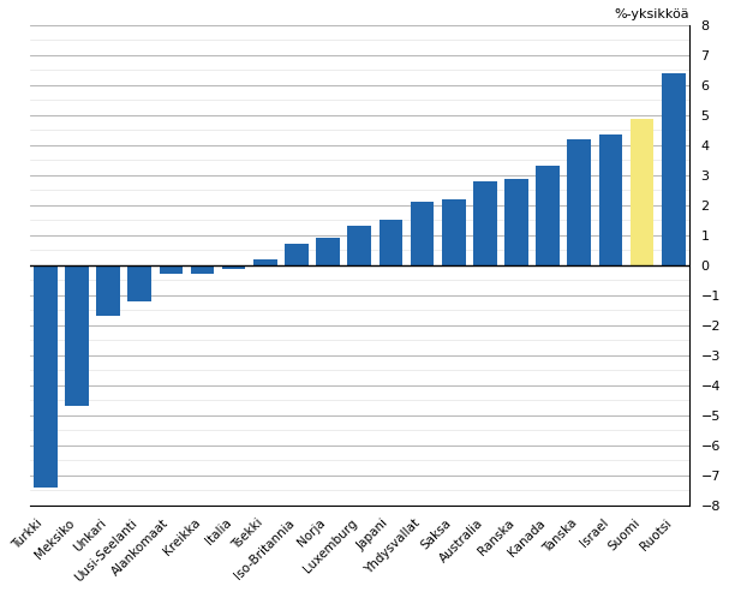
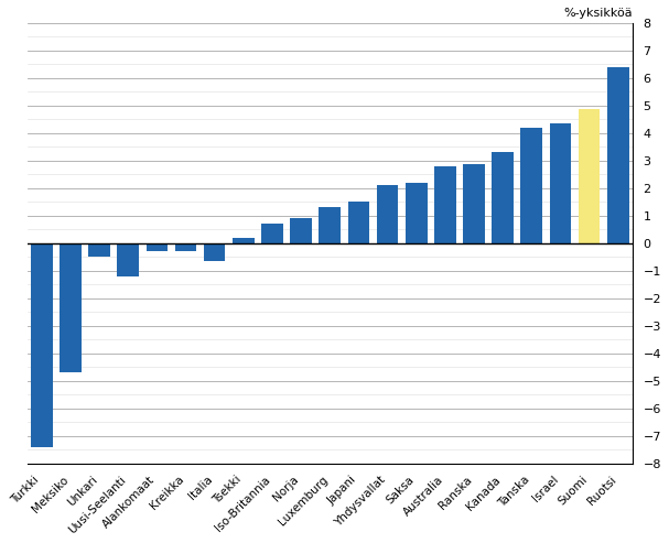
Unkari: -1.70 -> -0.50
Italia: -0.15 -> -0.65
